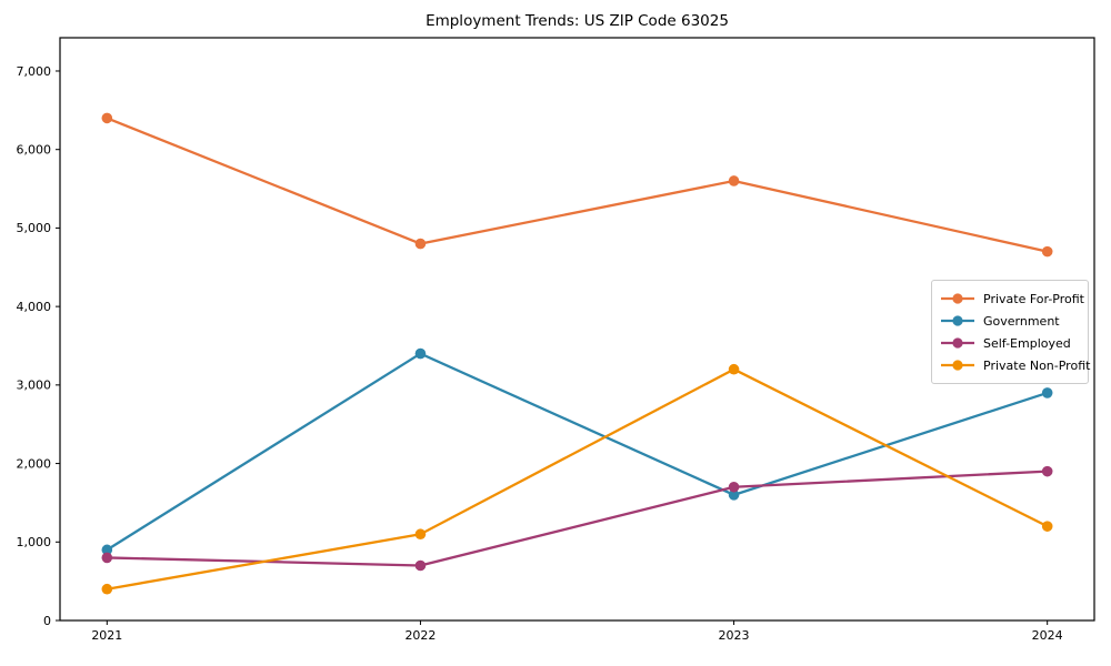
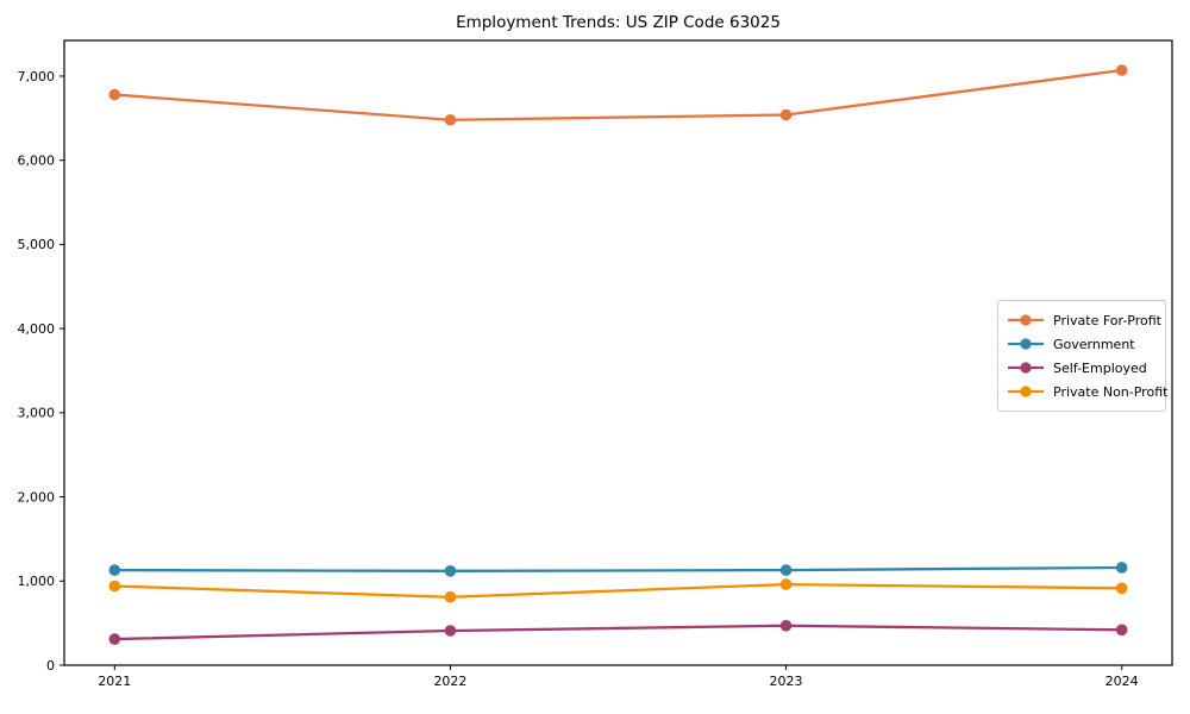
Private For-Profit/2021: 6400 -> 6800
Government/2021: 900 -> 1100
Self-Employed/2021: 800 -> 300
Private Non-Profit/2021: 400 -> 900
Private For-Profit/2022: 4800 -> 6500
Government/2022: 3400 -> 1100
Self-Employed/2022: 700 -> 400
Private Non-Profit/2022: 1100 -> 800
Private For-Profit/2023: 5600 -> 6500
Government/2023: 1600 -> 1100
Self-Employed/2023: 1700 -> 500
Private Non-Profit/2023: 3200 -> 1000
Private For-Profit/2024: 4700 -> 7100
Government/2024: 2900 -> 1200
Self-Employed/2024: 1900 -> 400
Private Non-Profit/2024: 1200 -> 900
